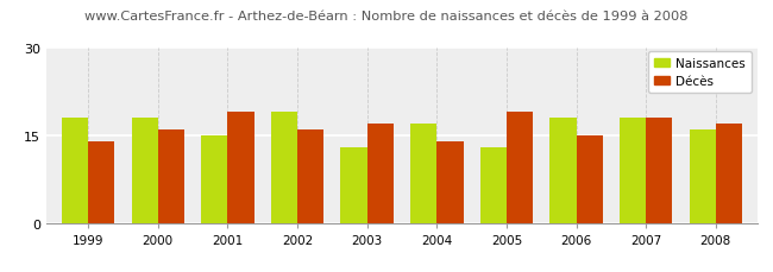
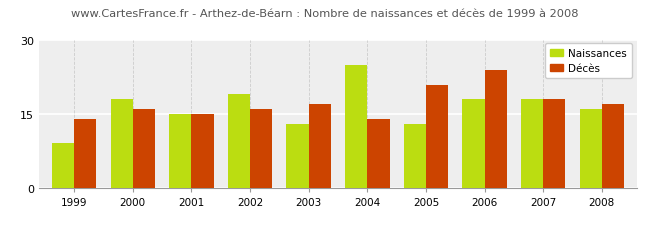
Naissances/1999: 18 -> 9
Décès/2001: 19 -> 15
Naissances/2004: 17 -> 25
Décès/2005: 19 -> 21
Décès/2006: 15 -> 24
